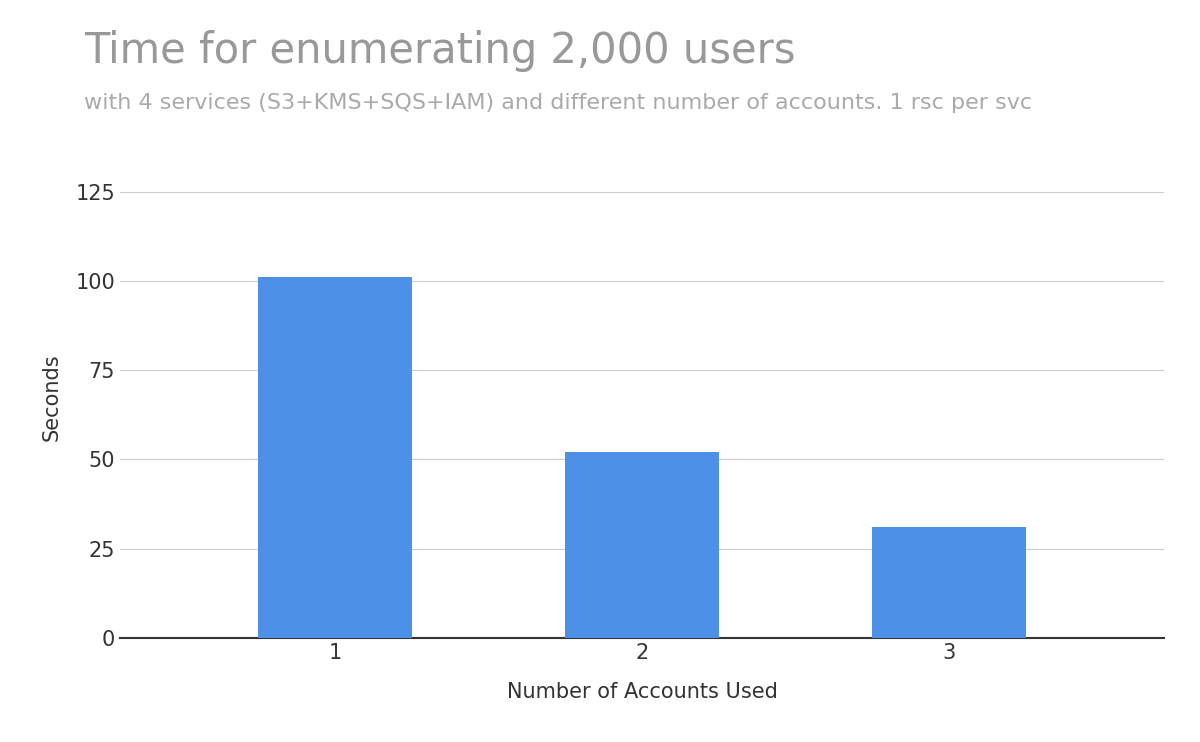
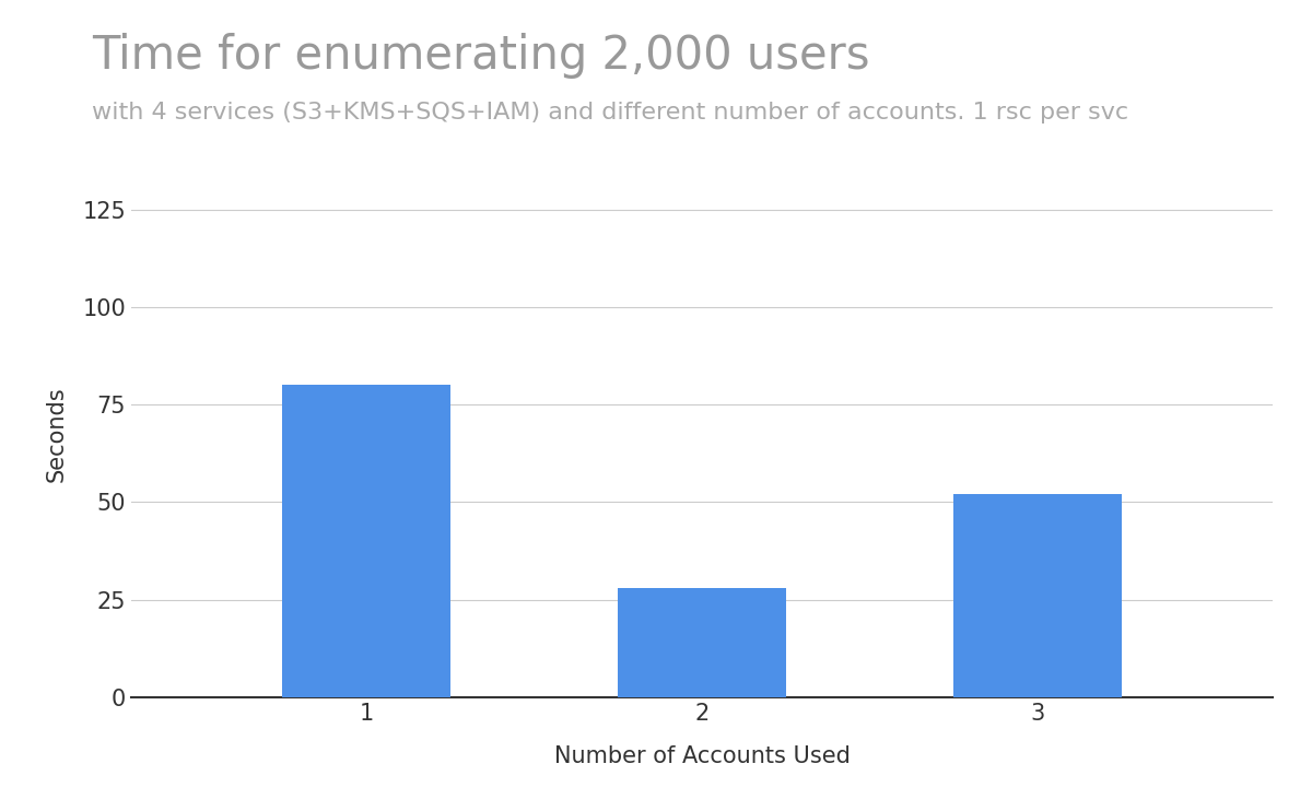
1: 101 -> 80
2: 52 -> 28
3: 31 -> 52
